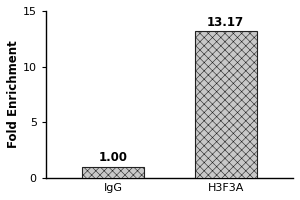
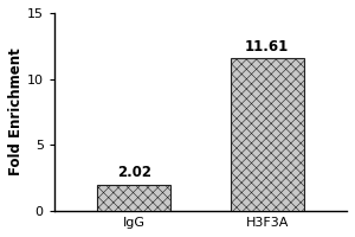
IgG: 1.00 -> 2.02
H3F3A: 13.17 -> 11.61
